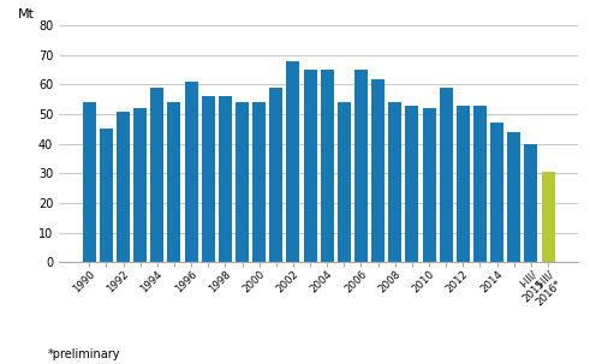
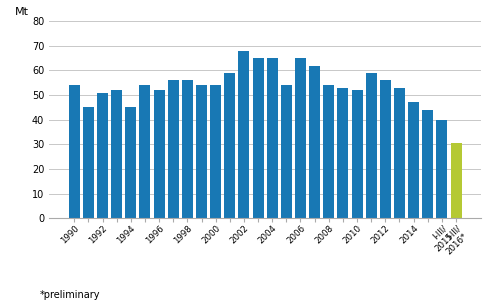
1994: 59.0 -> 45.0
1996: 61.0 -> 52.0
2012: 53.0 -> 56.0
